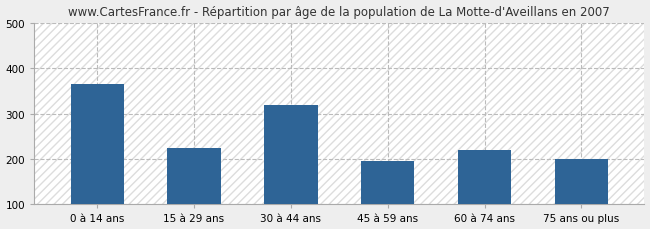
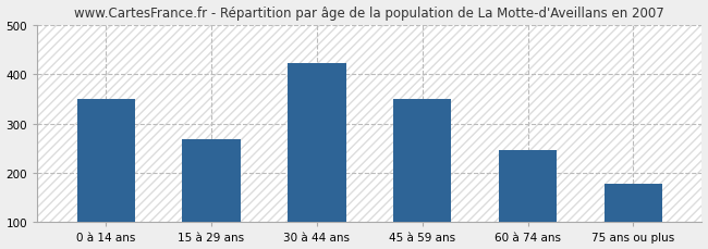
0 à 14 ans: 365 -> 350
15 à 29 ans: 225 -> 268
30 à 44 ans: 320 -> 422
45 à 59 ans: 195 -> 350
60 à 74 ans: 220 -> 247
75 ans ou plus: 200 -> 178
